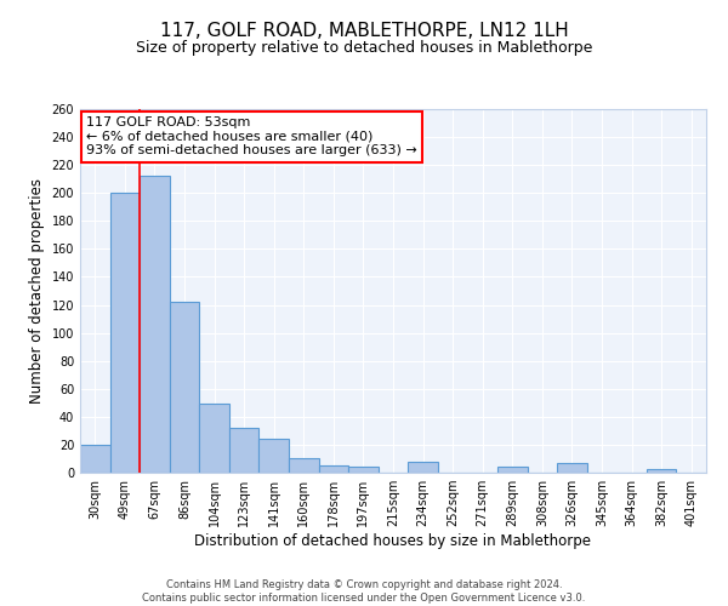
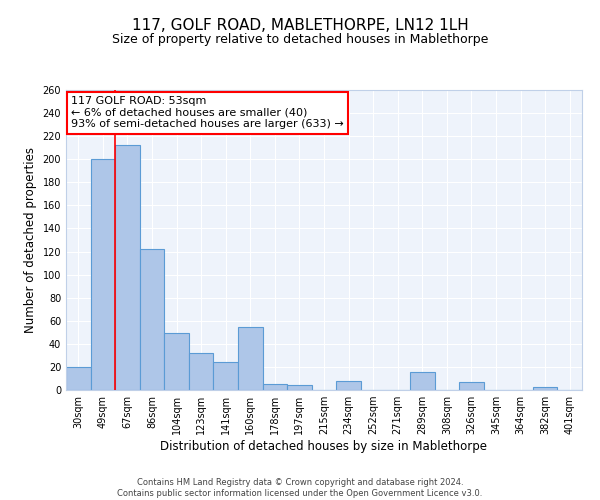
160sqm: 10 -> 55
289sqm: 4 -> 16
